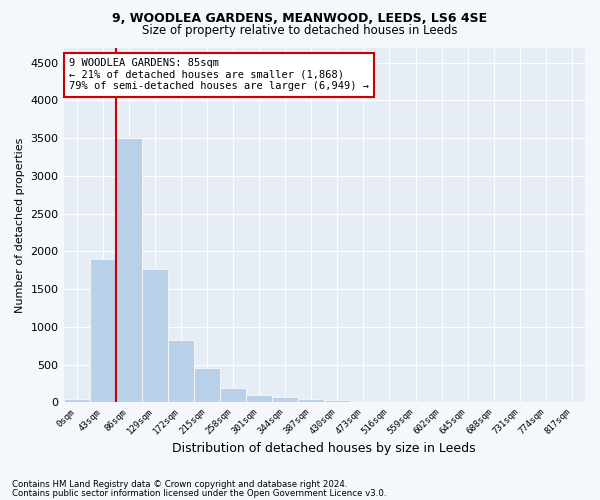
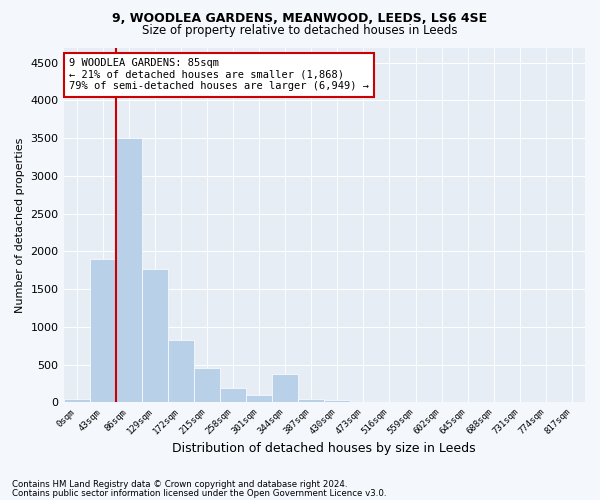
344sqm: 80 -> 380
